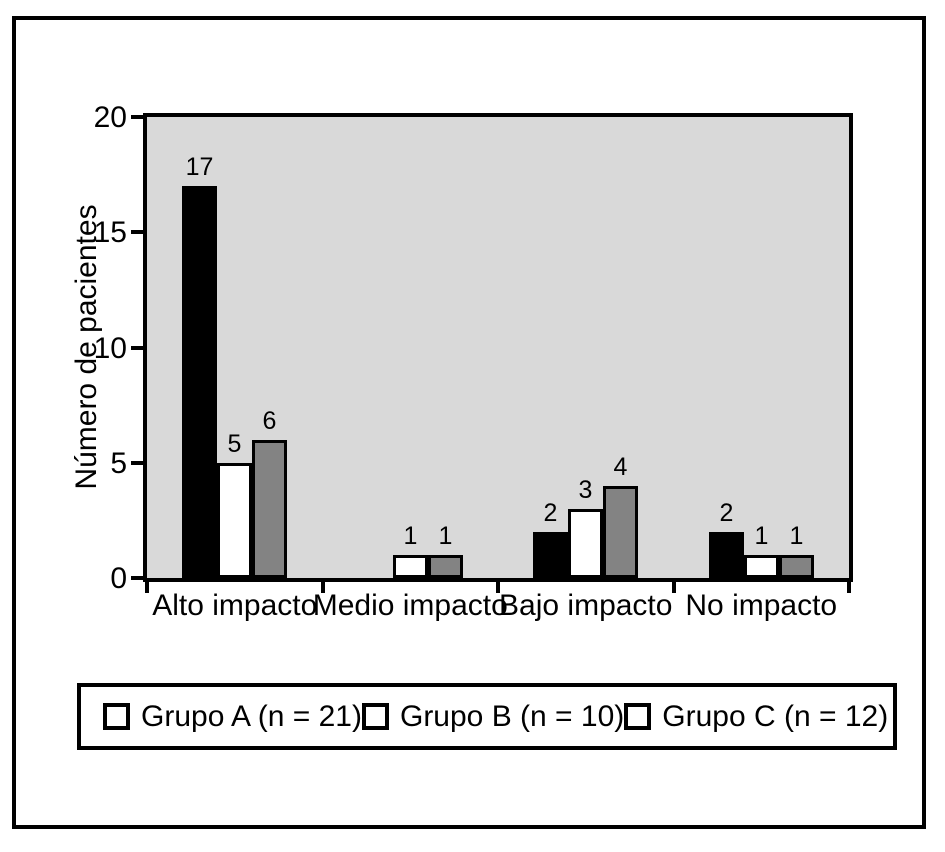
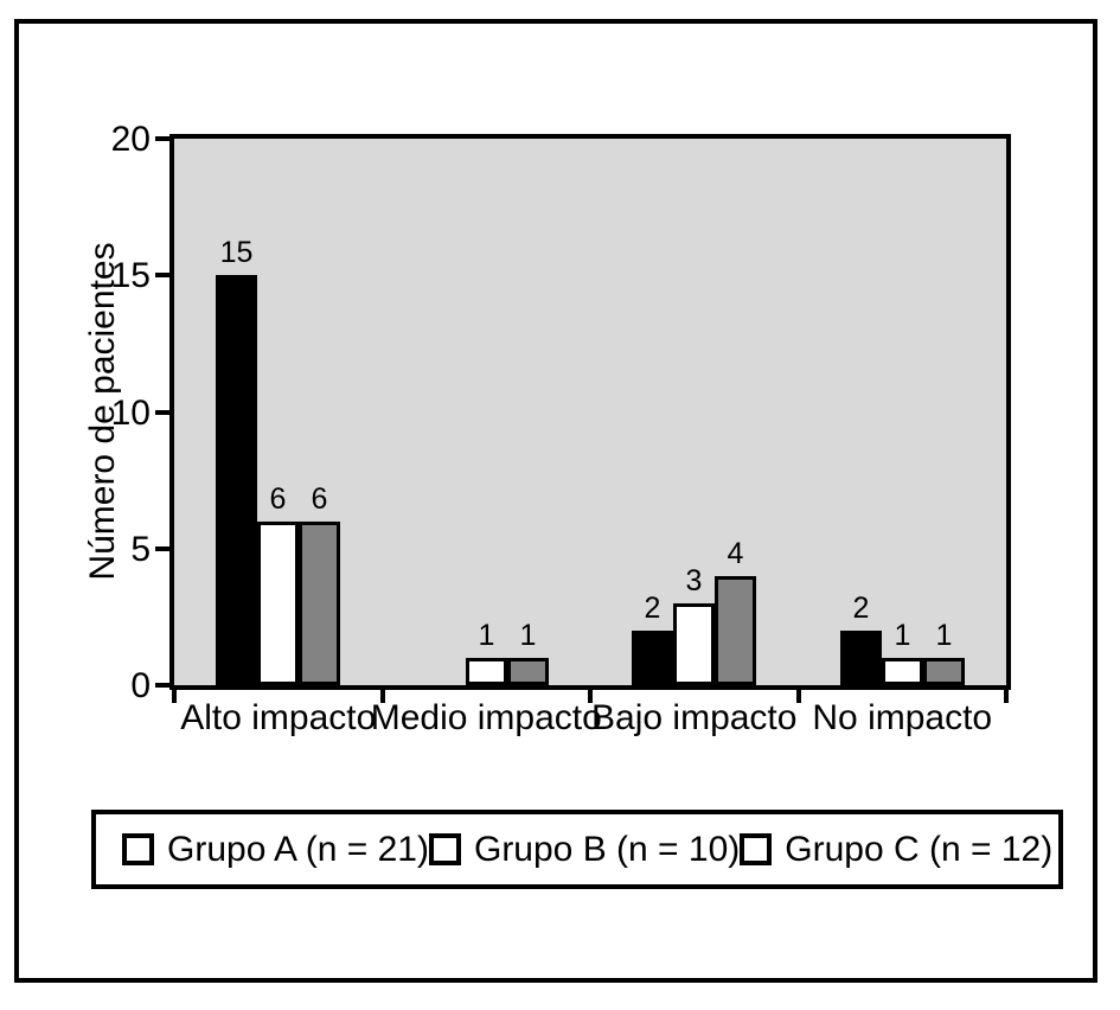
Grupo A (n = 21)/Alto impacto: 17 -> 15
Grupo B (n = 10)/Alto impacto: 5 -> 6
